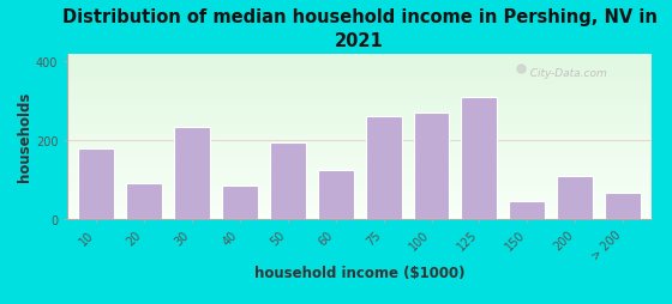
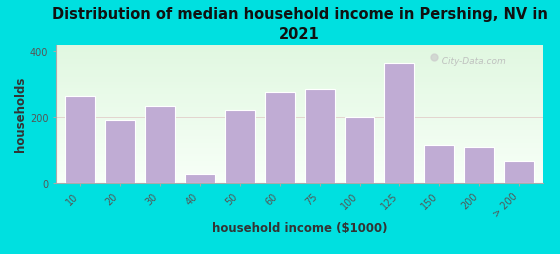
10: 178 -> 265
20: 90 -> 190
40: 85 -> 25
50: 193 -> 220
60: 125 -> 275
75: 260 -> 285
100: 270 -> 200
125: 310 -> 365
150: 45 -> 115
